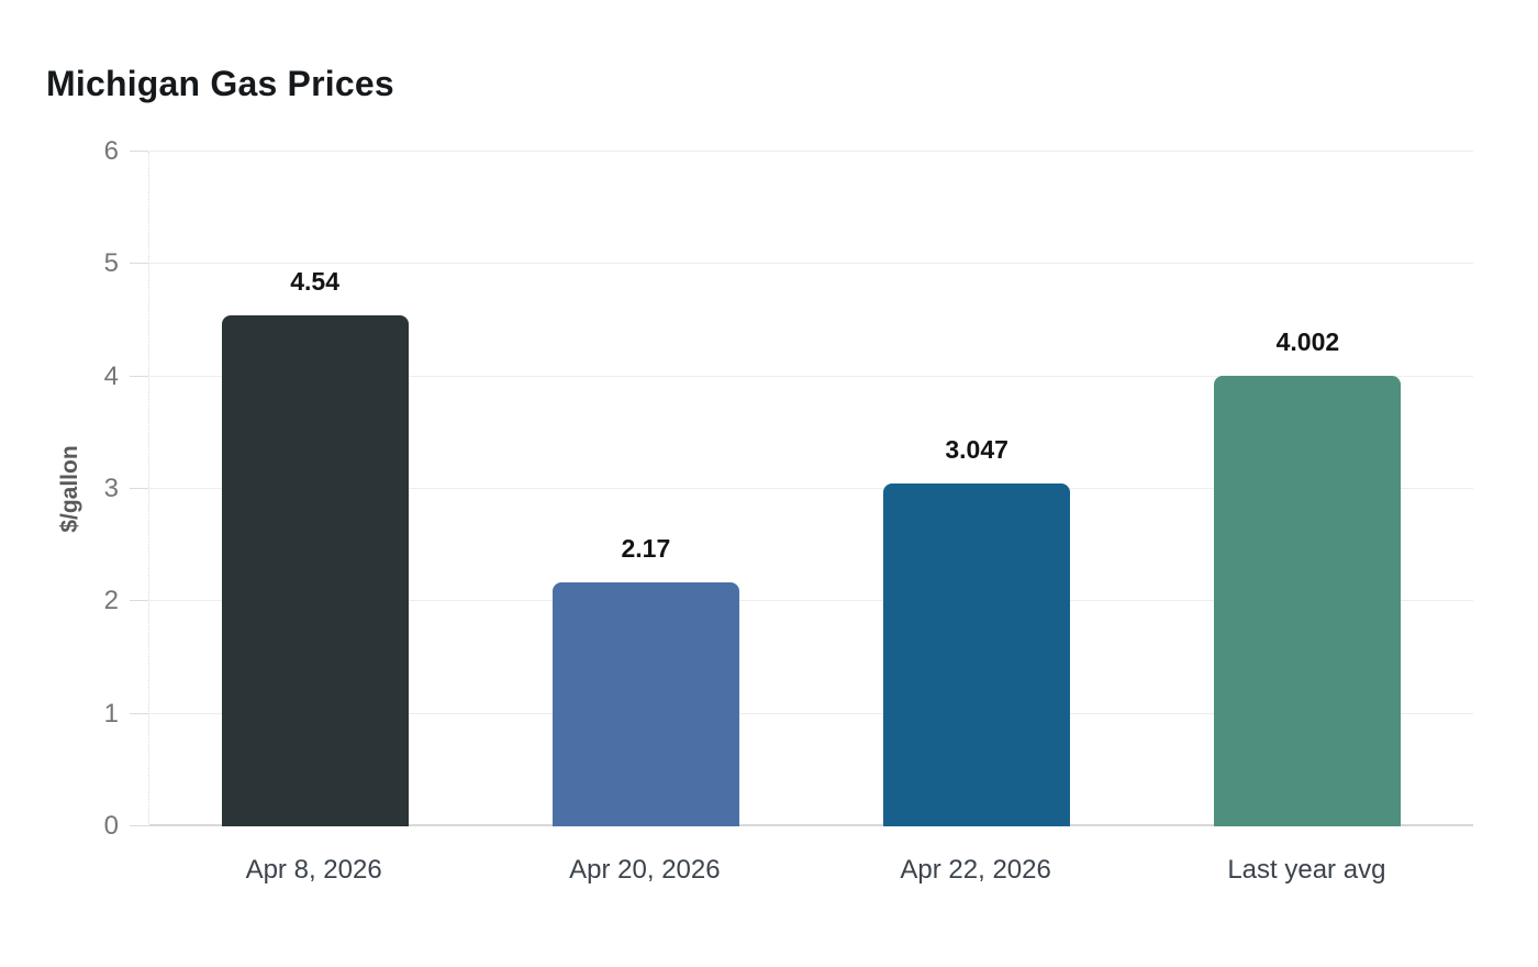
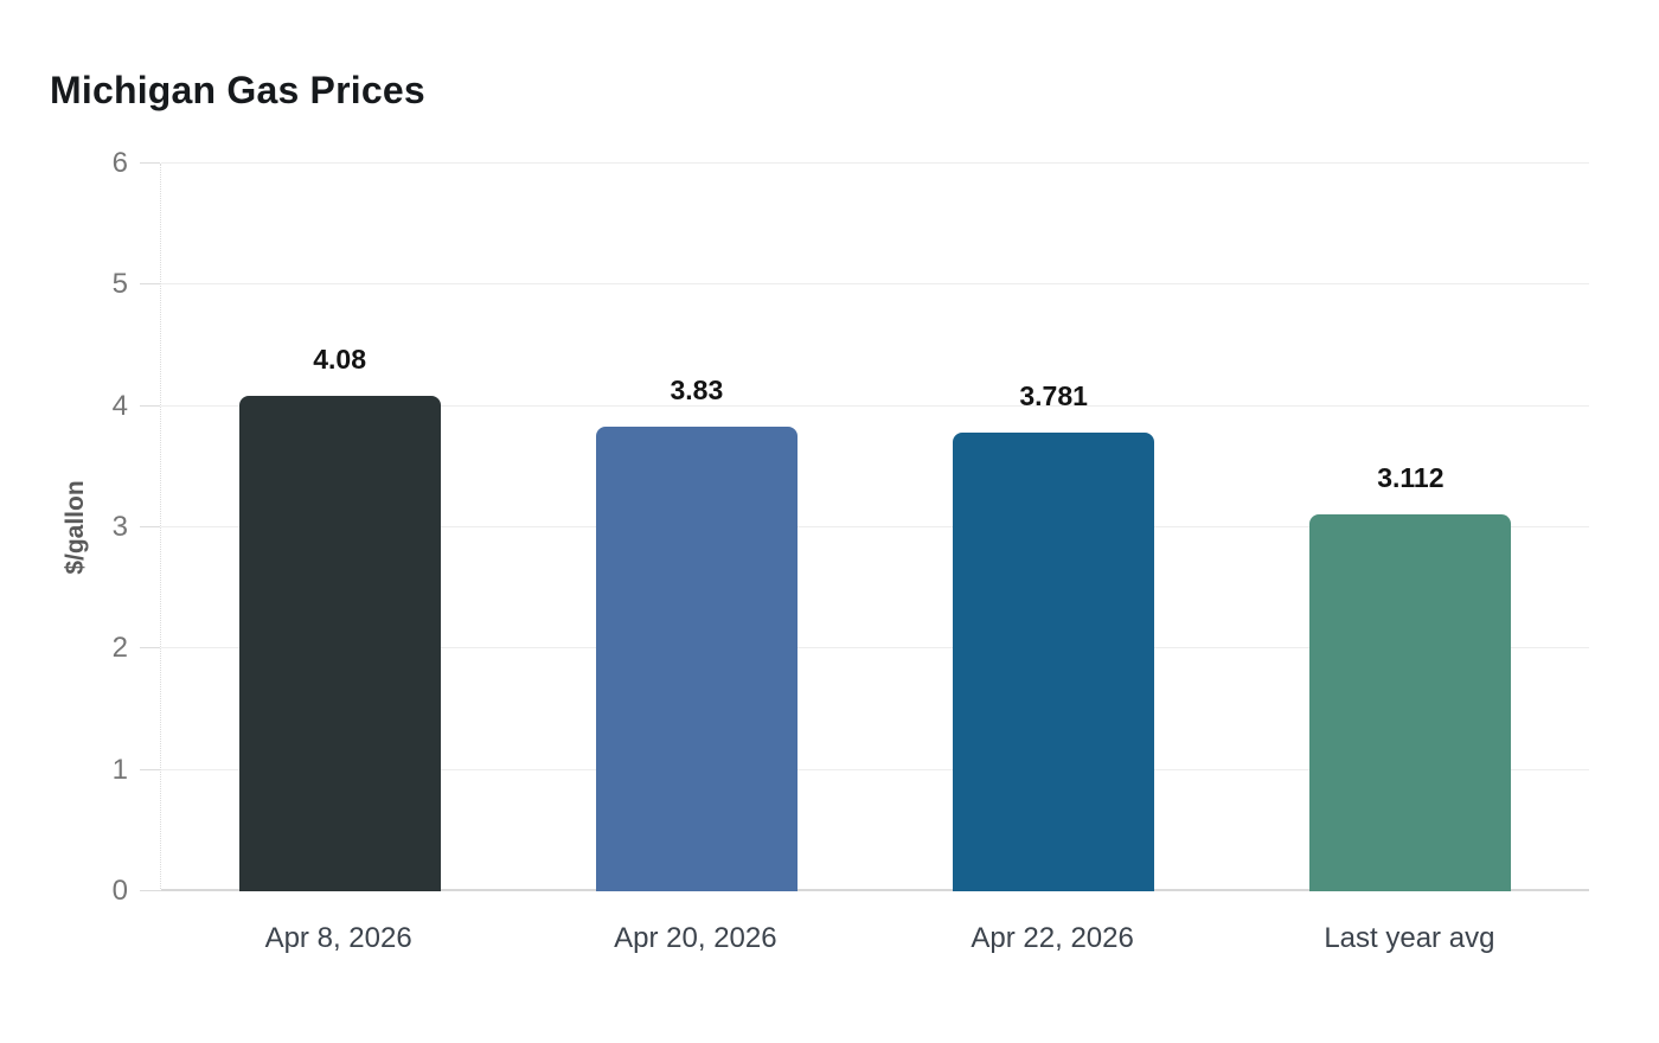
Apr 8, 2026: 4.54 -> 4.08
Apr 20, 2026: 2.17 -> 3.83
Apr 22, 2026: 3.047 -> 3.781
Last year avg: 4.002 -> 3.112
